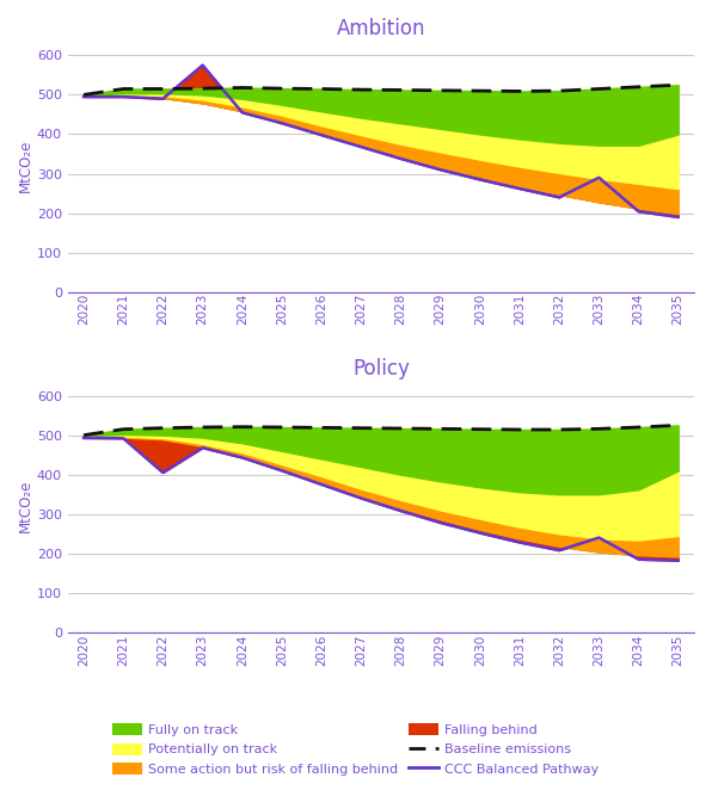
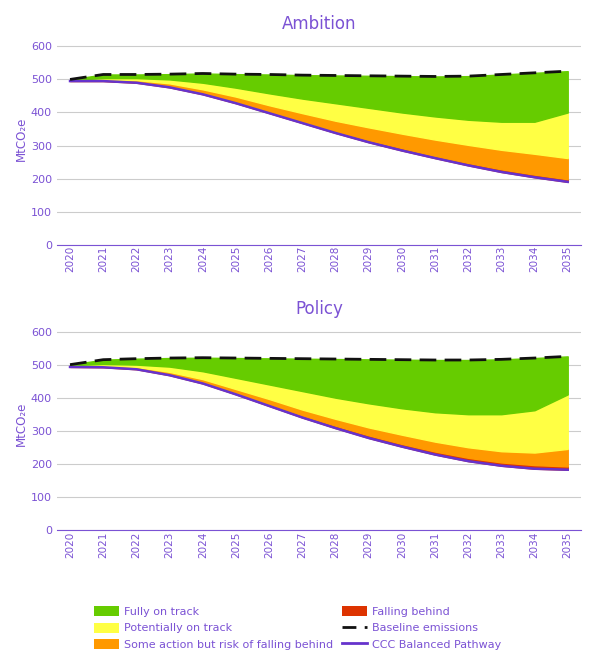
Ambition/CCC Balanced Pathway/2023: 575 -> 476
Ambition/CCC Balanced Pathway/2033: 290 -> 220
Policy/CCC Balanced Pathway/2022: 405 -> 486
Policy/CCC Balanced Pathway/2033: 240 -> 194
